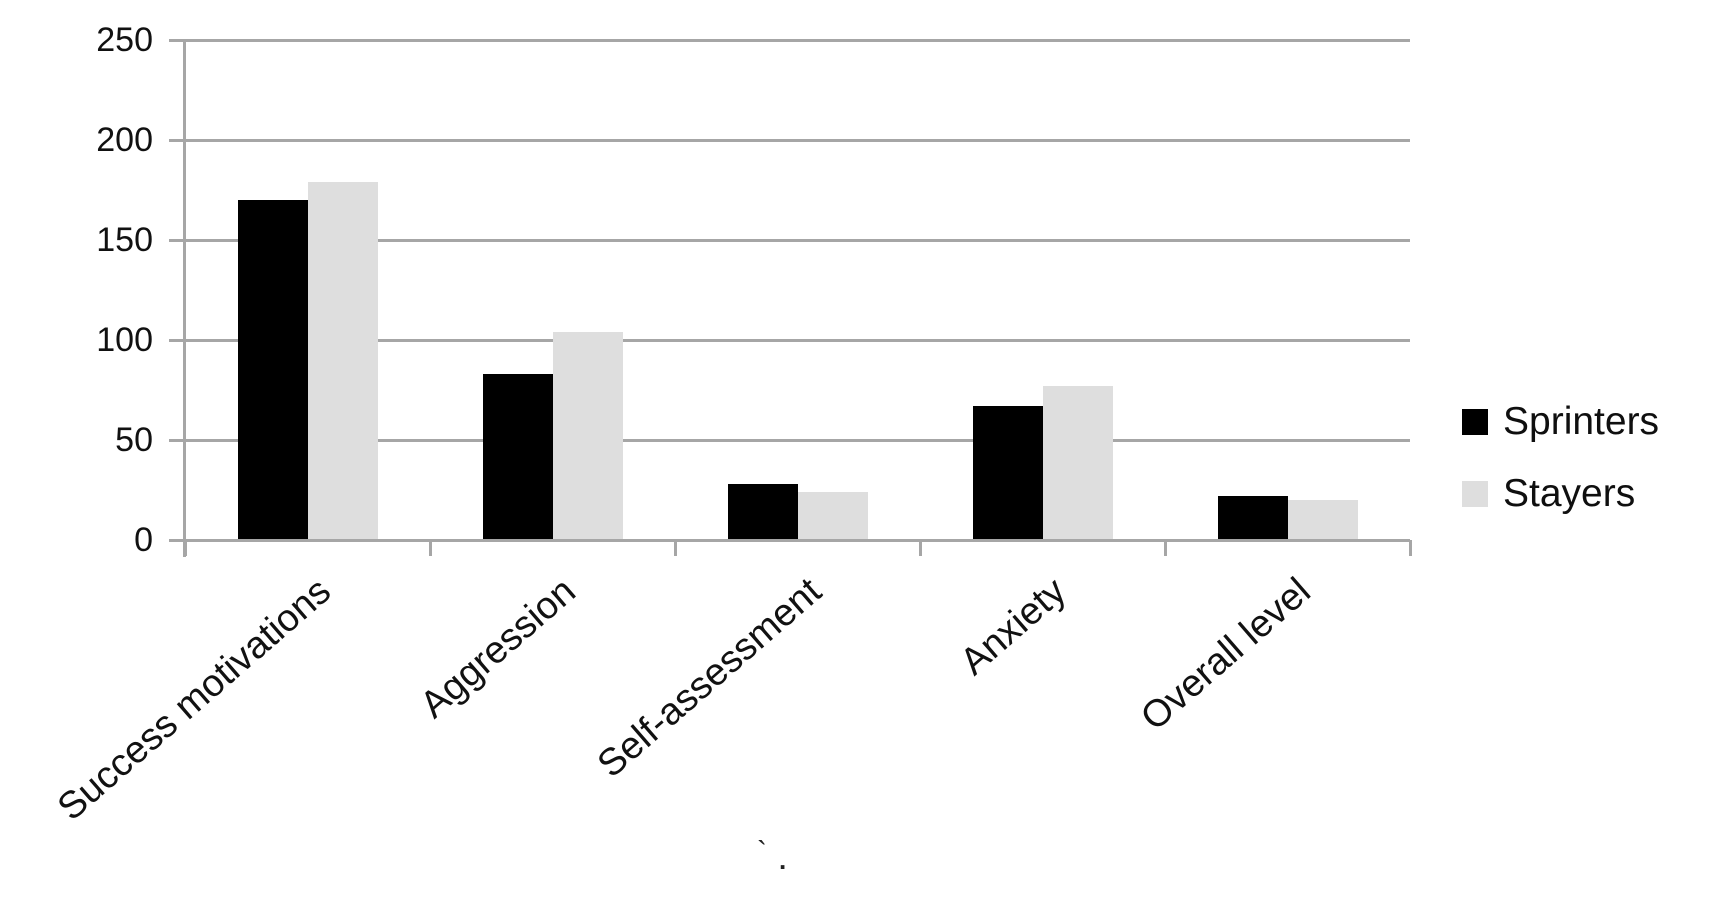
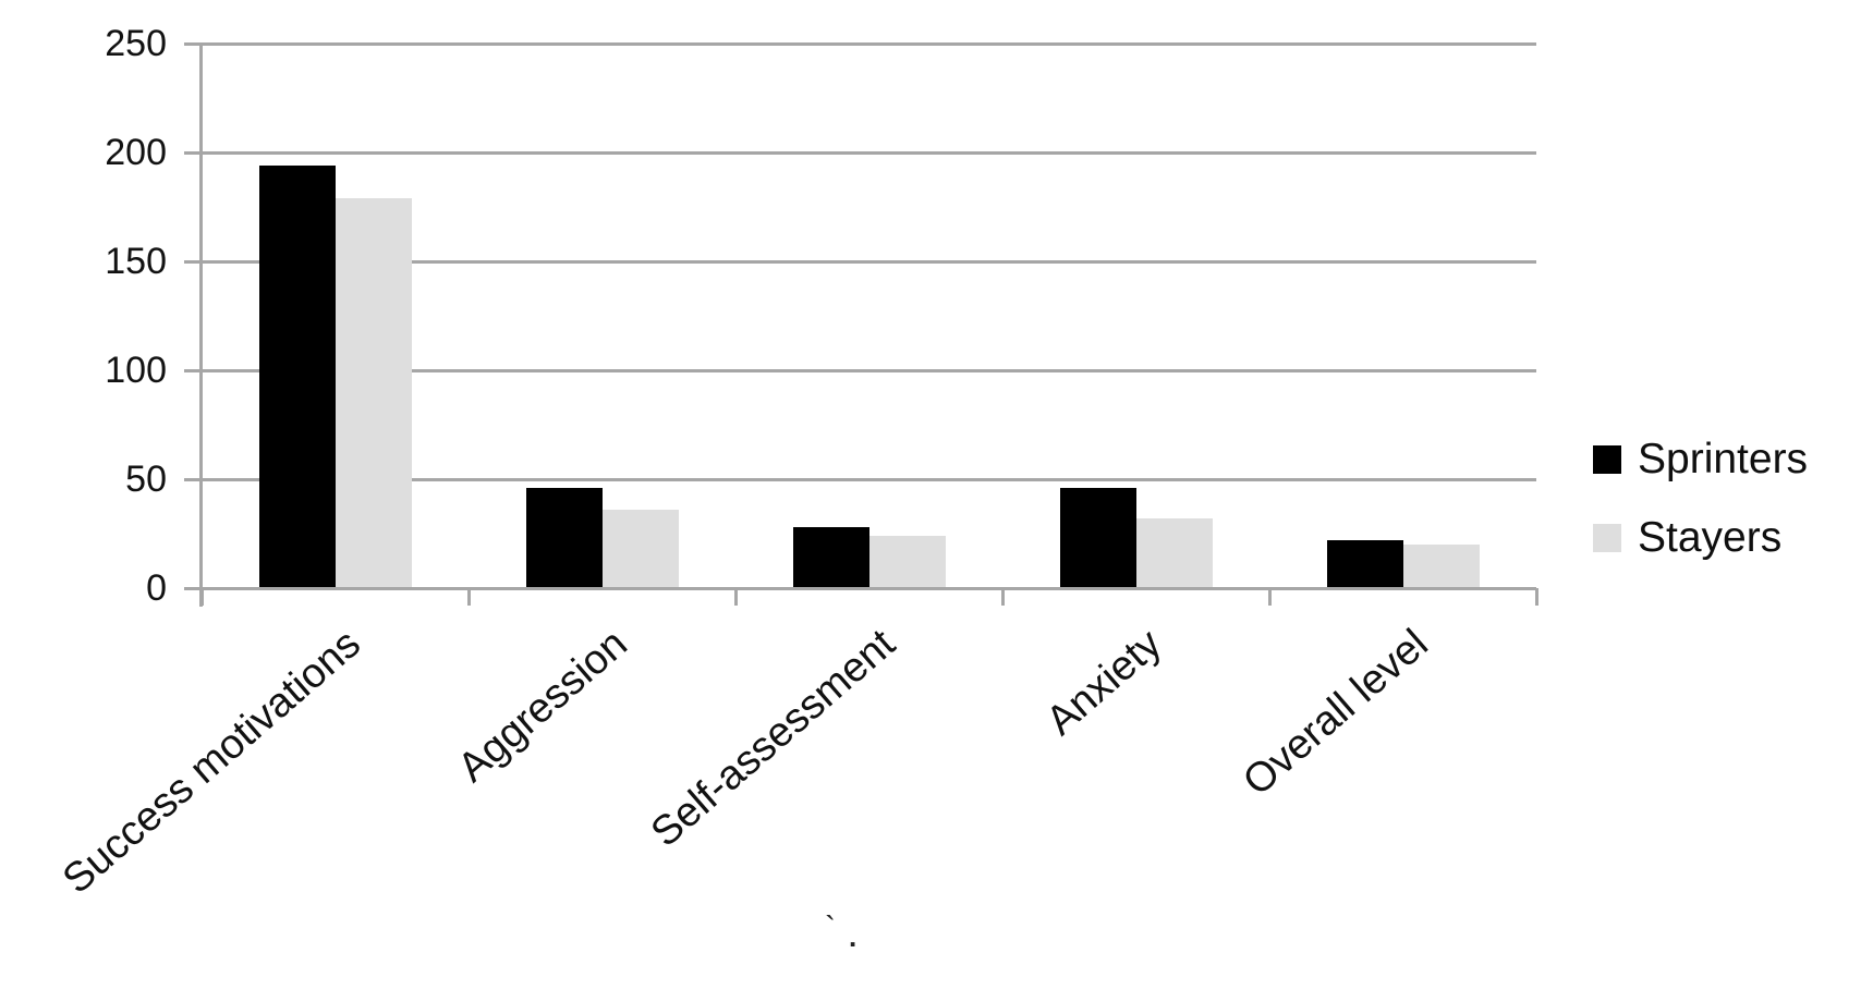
Sprinters/Success motivations: 170 -> 194
Sprinters/Aggression: 83 -> 46
Stayers/Aggression: 104 -> 36
Sprinters/Anxiety: 67 -> 46
Stayers/Anxiety: 77 -> 32
